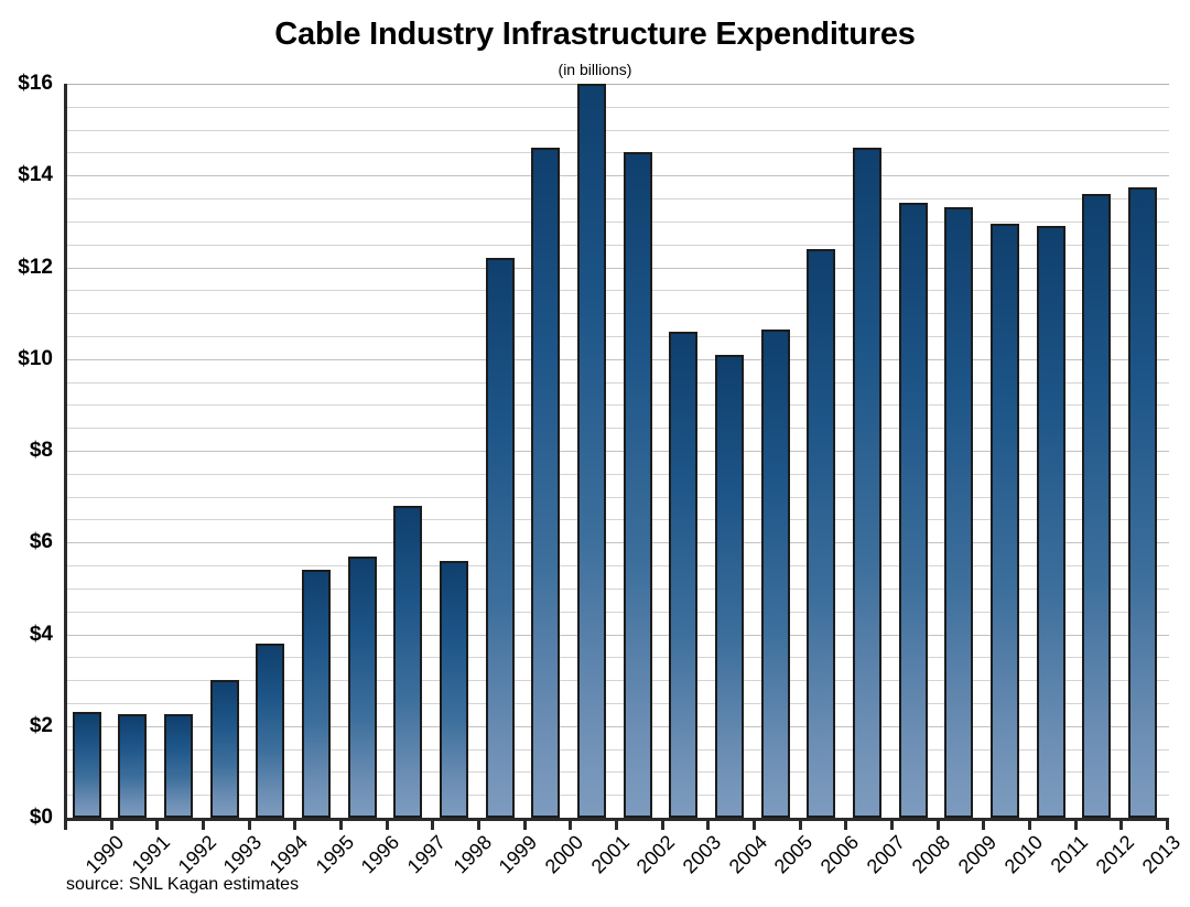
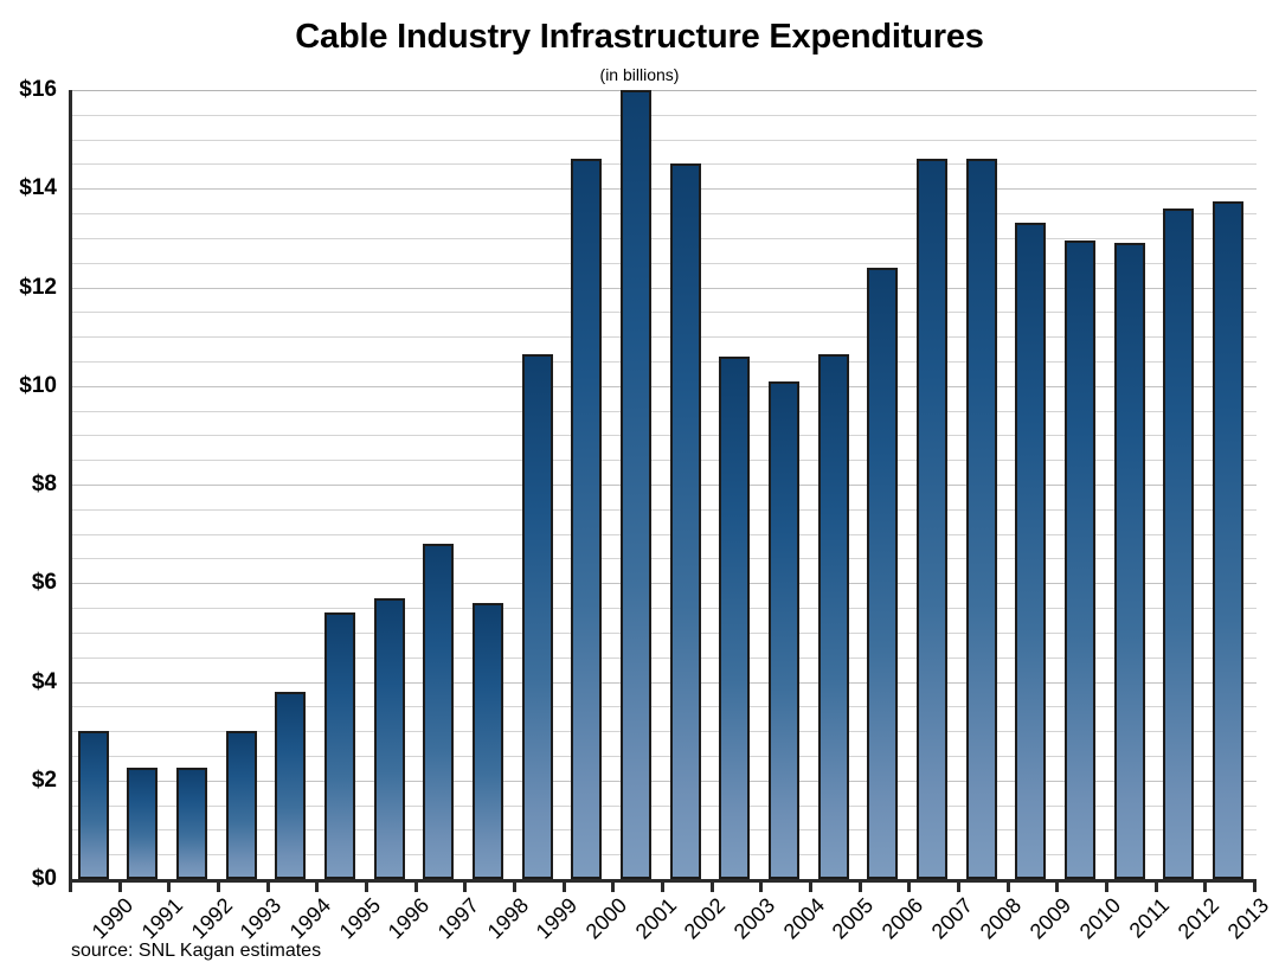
1990: $2.3 -> $3.0
1999: $12.2 -> $10.7
2008: $13.4 -> $14.6
